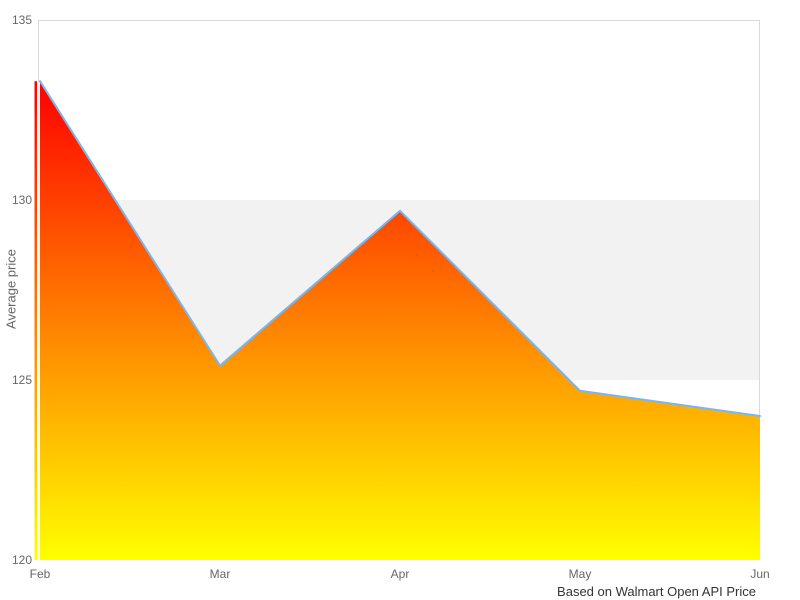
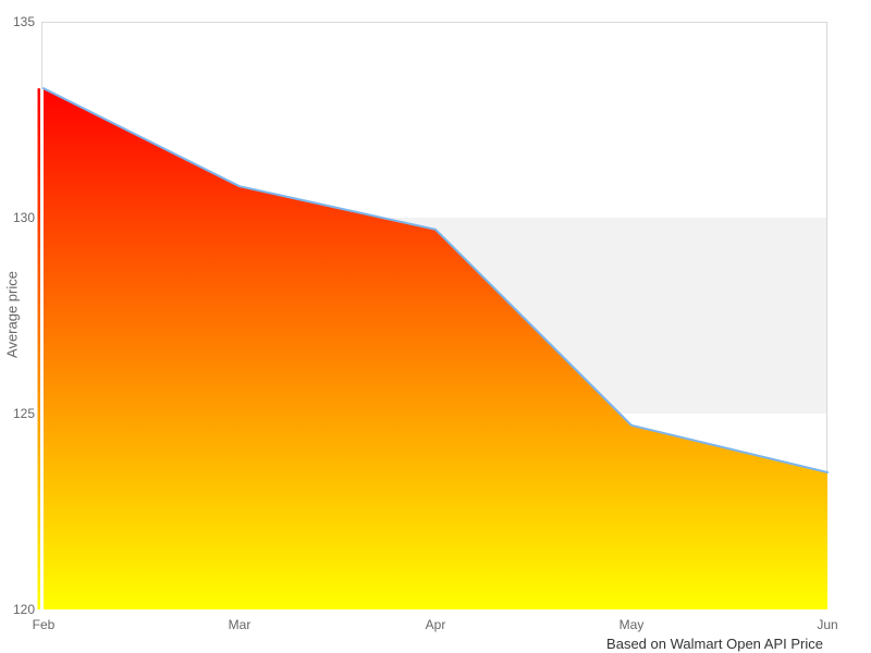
Mar: 125.4 -> 130.8
Jun: 124.0 -> 123.5
